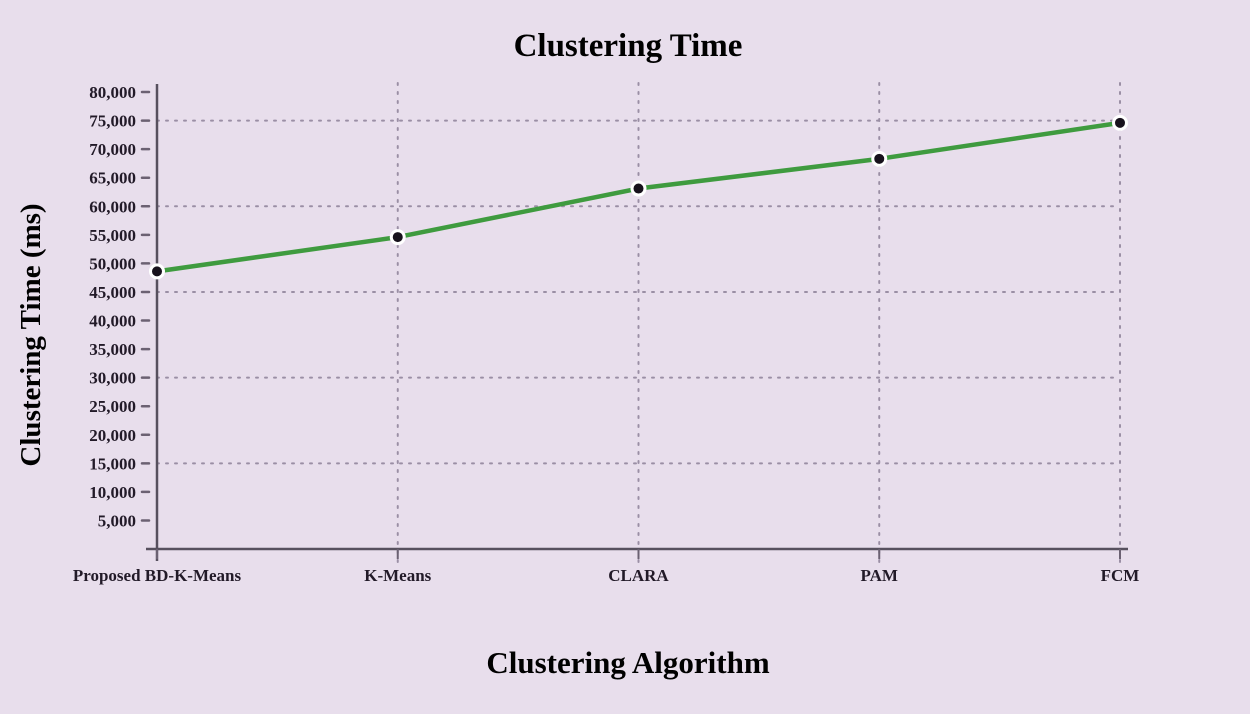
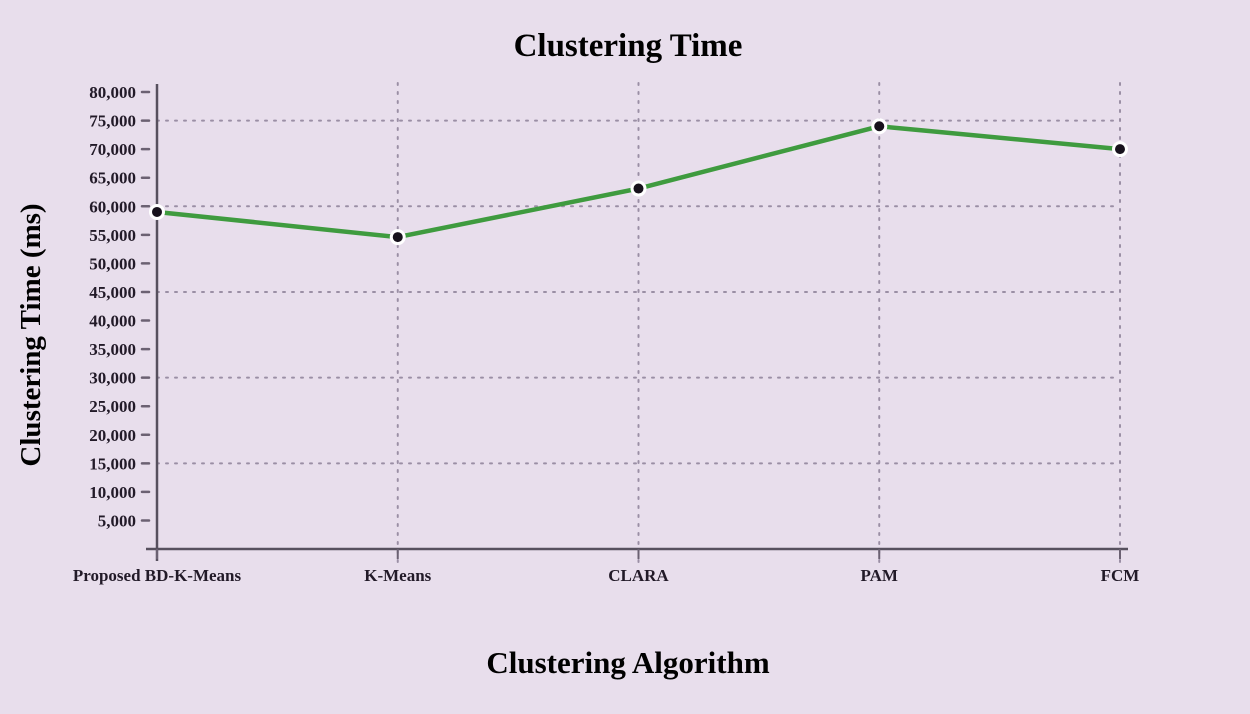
Proposed BD-K-Means: 49000 -> 59000
PAM: 68000 -> 74000
FCM: 75000 -> 70000
